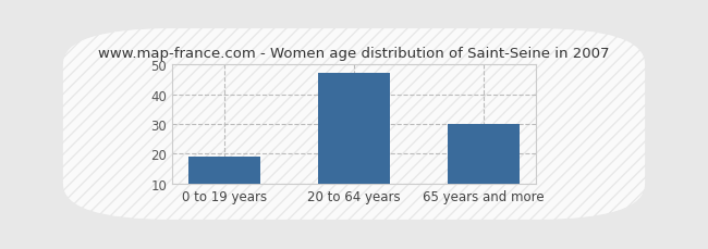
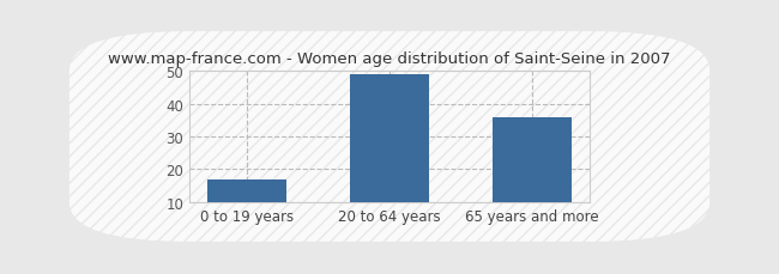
0 to 19 years: 19 -> 17
20 to 64 years: 47 -> 49
65 years and more: 30 -> 36
